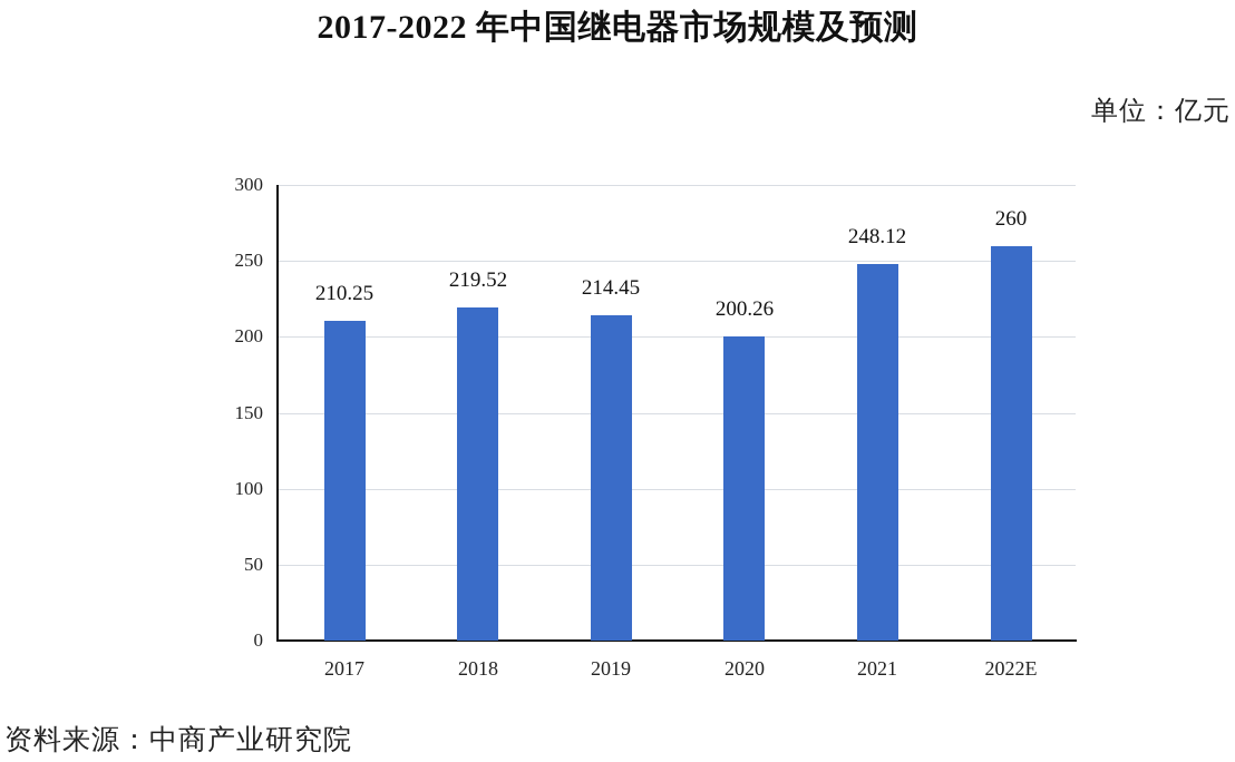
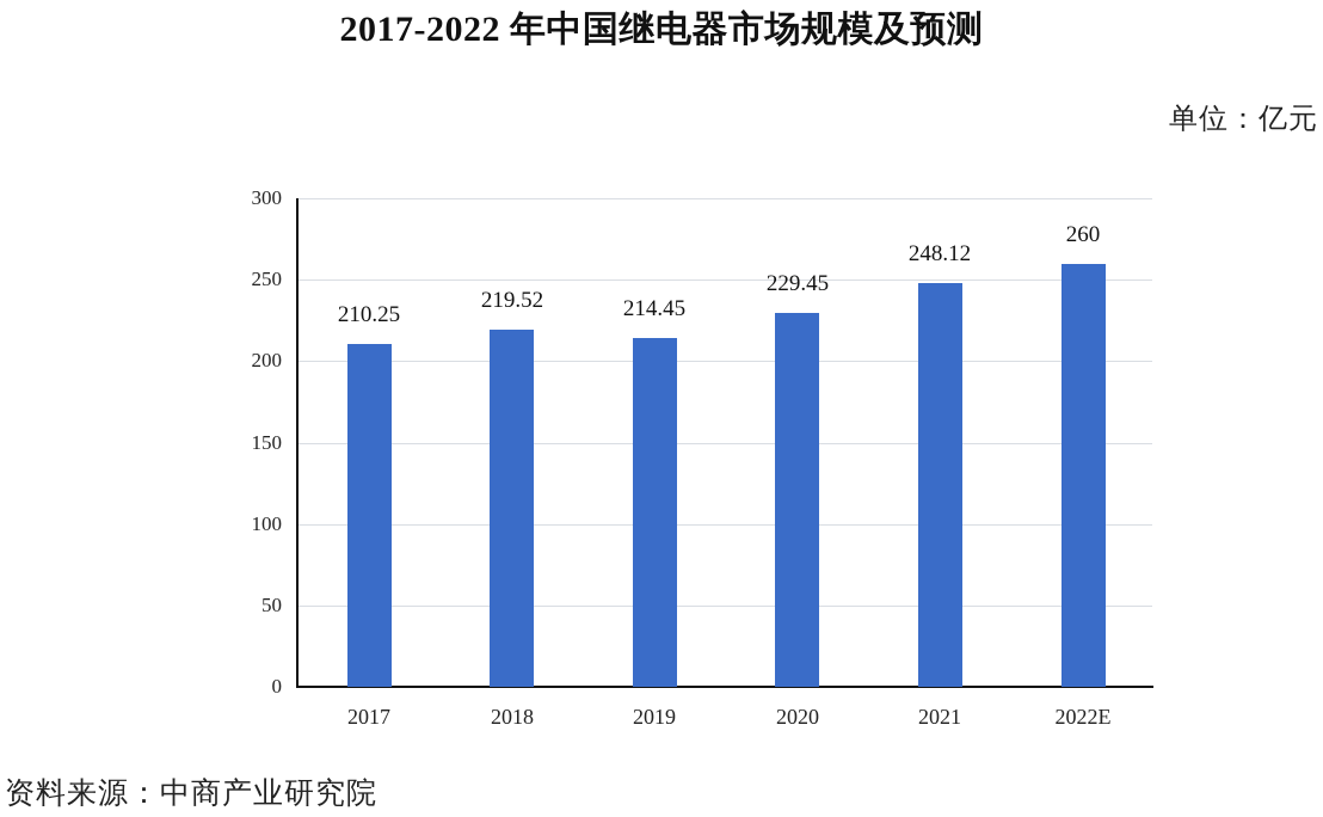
2020: 200.26 -> 229.45
